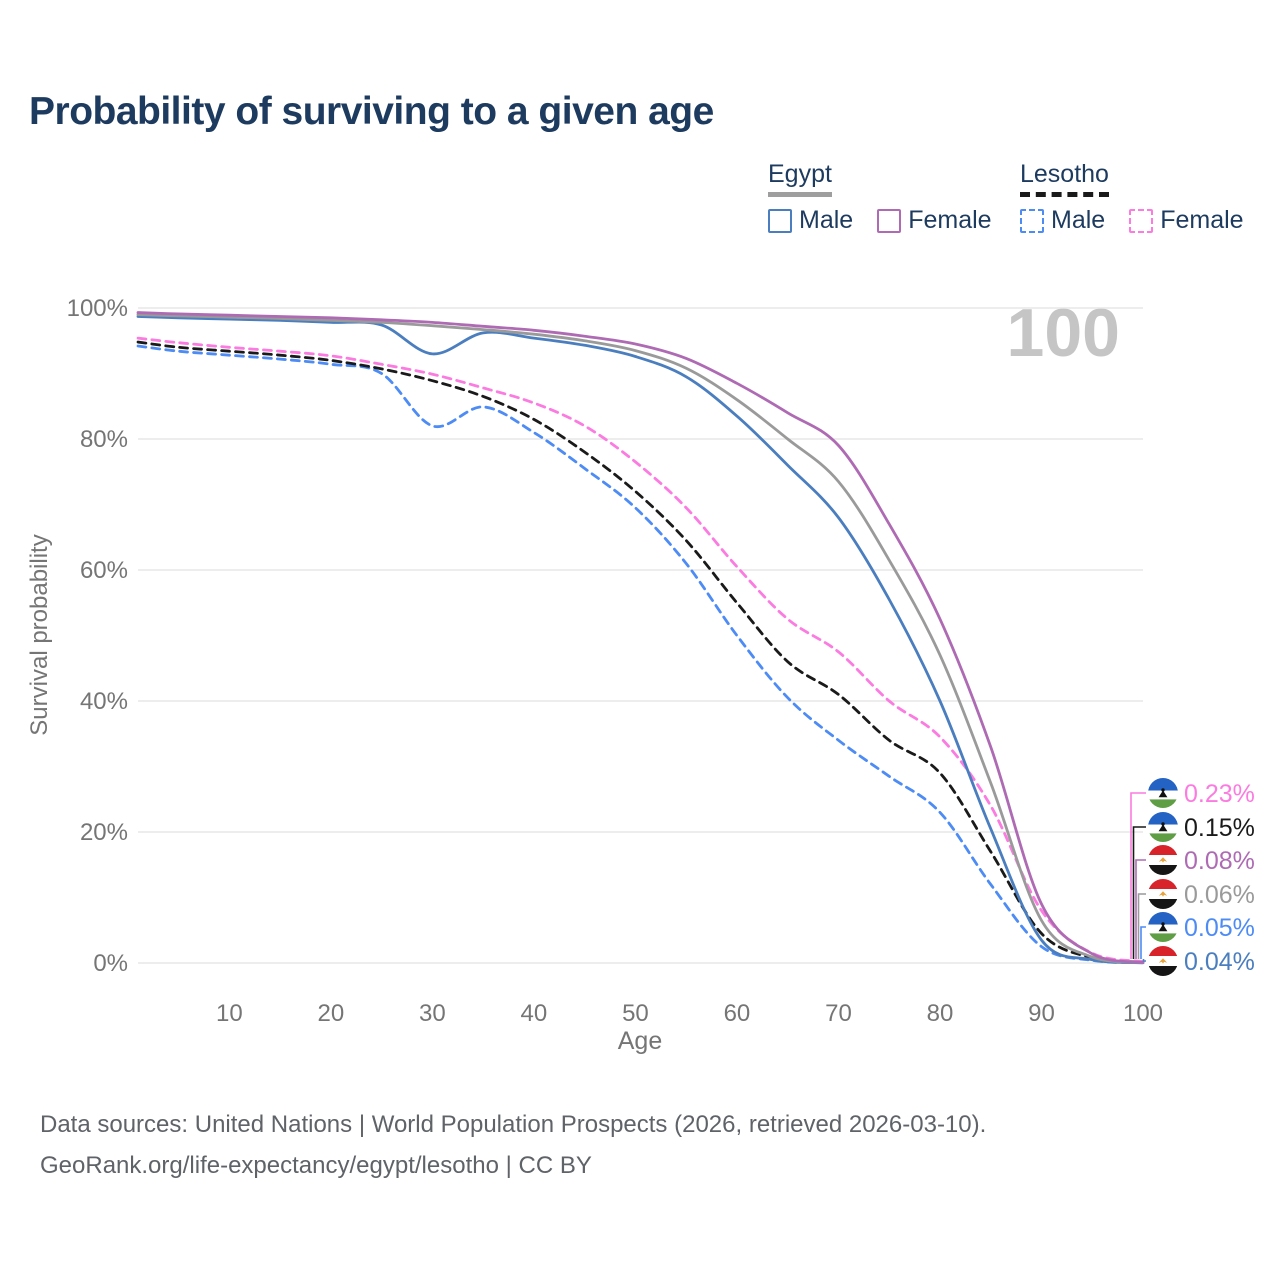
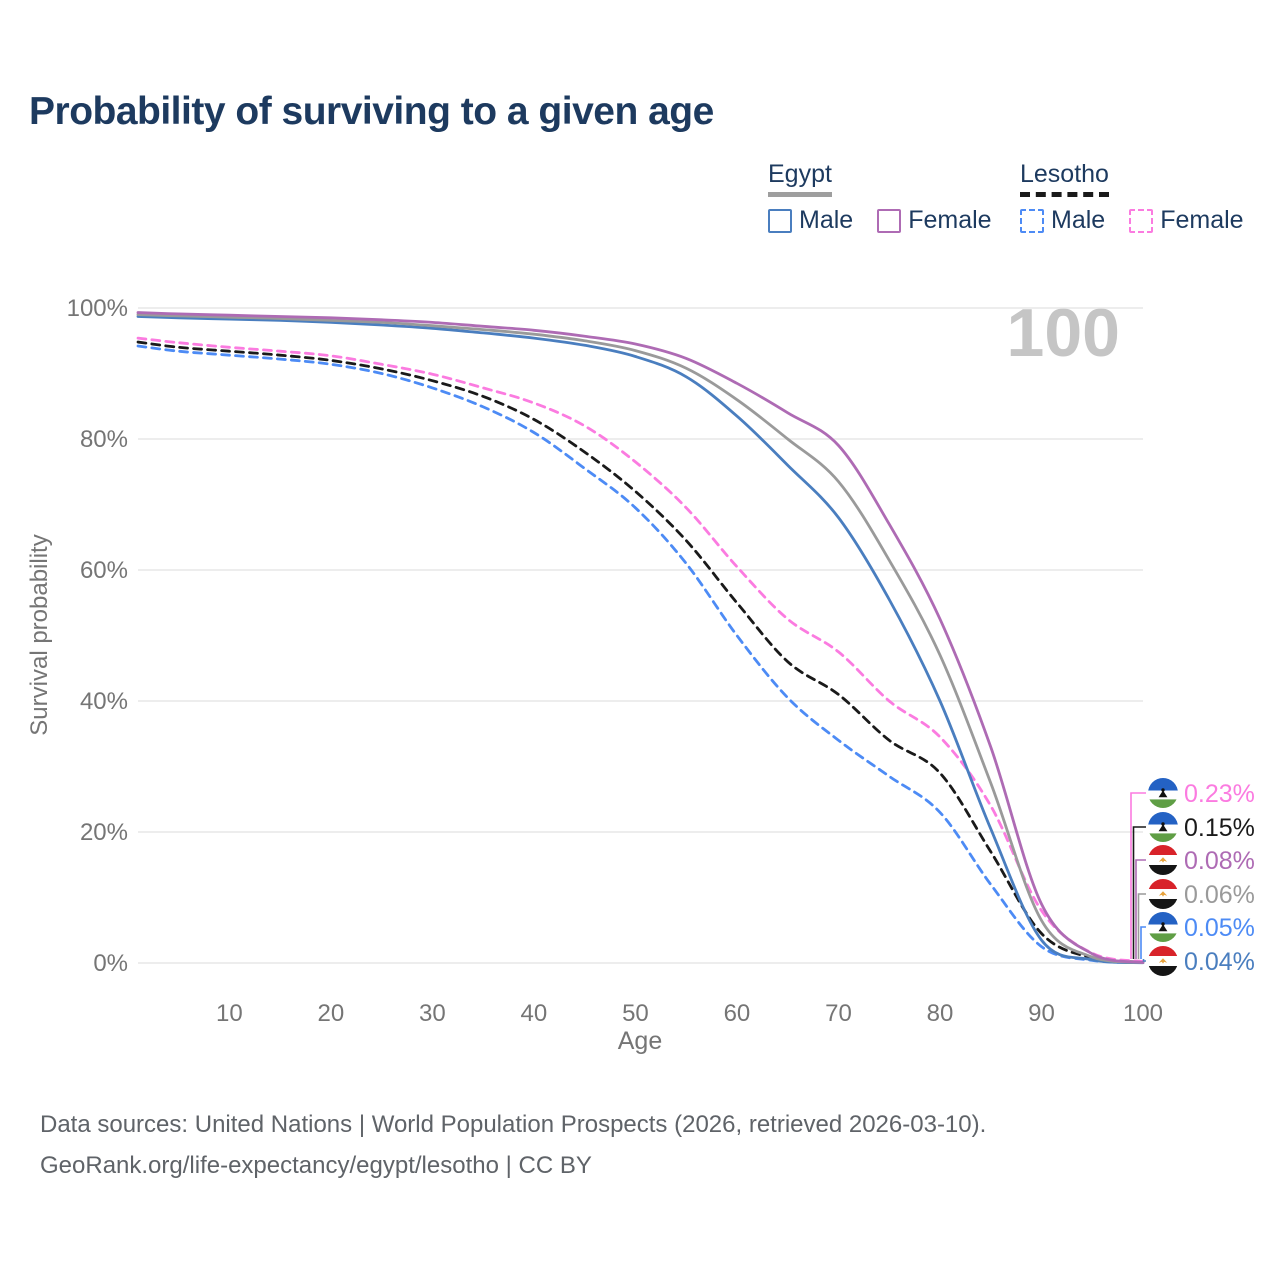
Lesotho Male/30: 82% -> 88%
Egypt Male/30: 93% -> 97%
